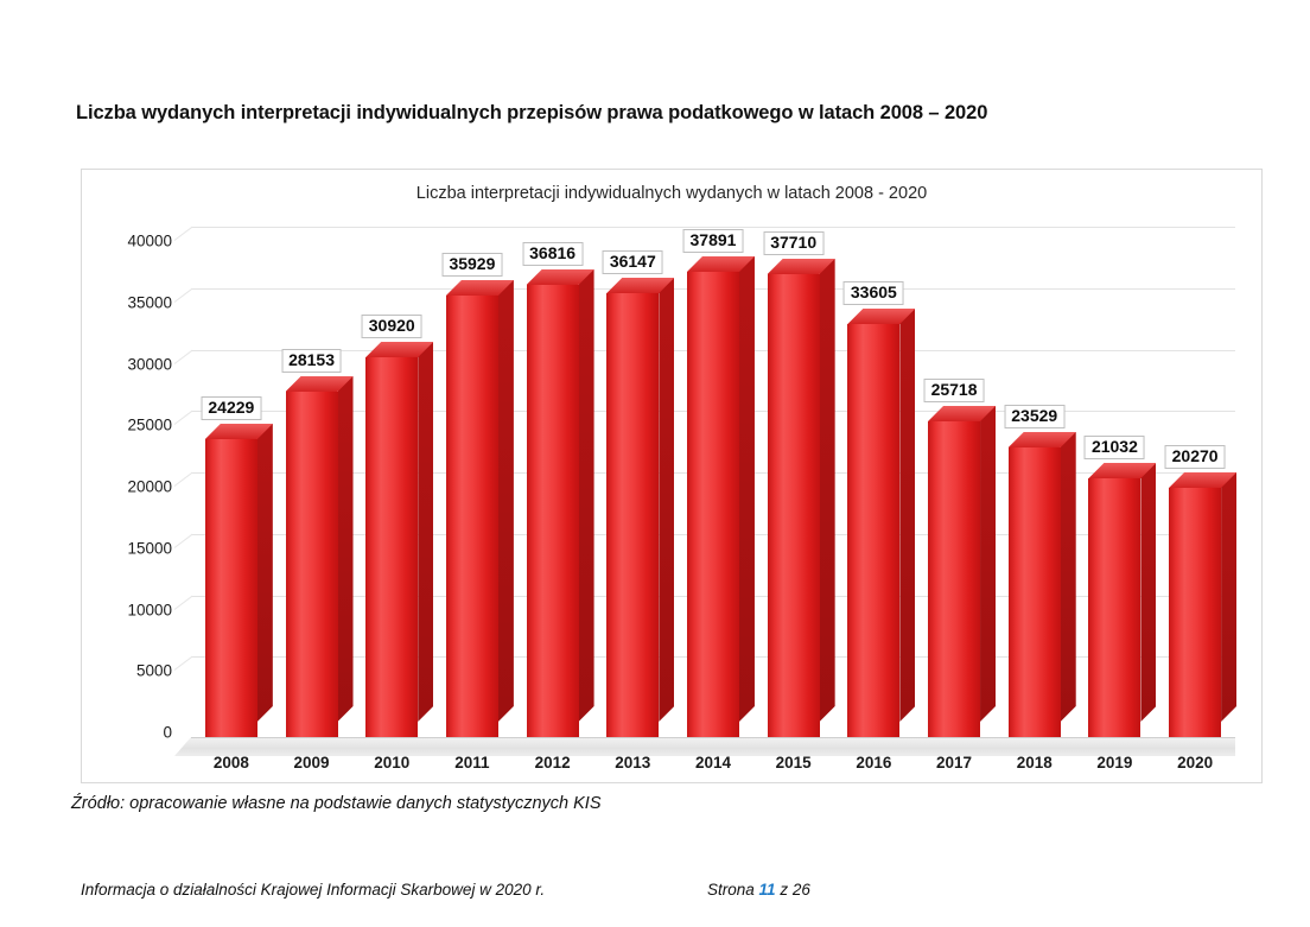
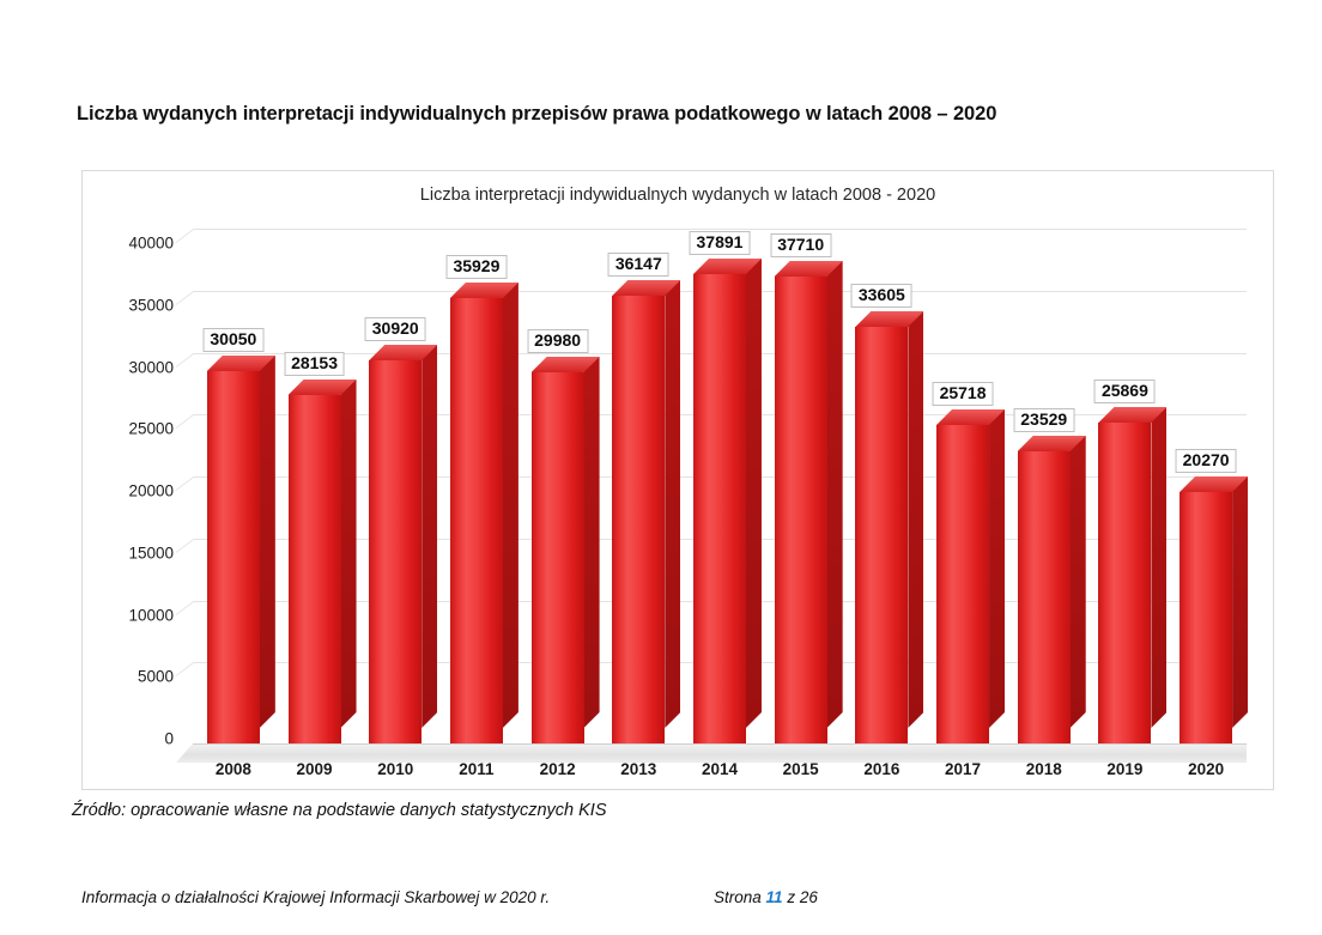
2008: 24229 -> 30050
2012: 36816 -> 29980
2019: 21032 -> 25869
